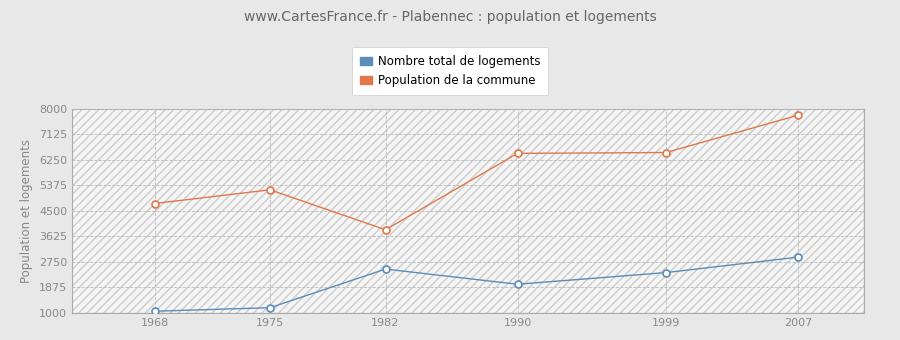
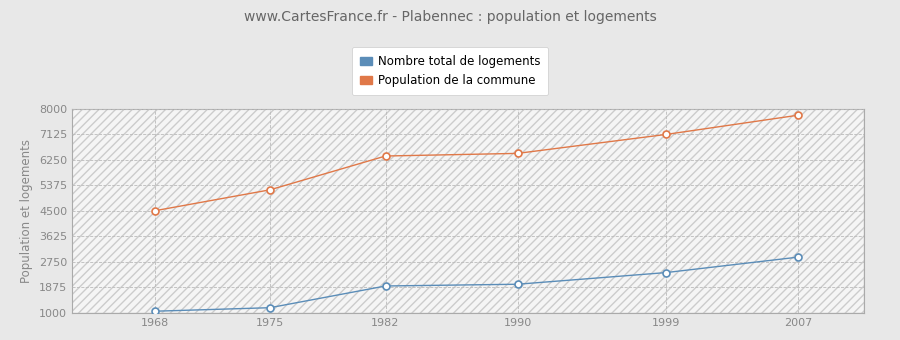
Population de la commune/1968: 4750 -> 4500
Nombre total de logements/1982: 2500 -> 1920
Population de la commune/1982: 3850 -> 6380
Population de la commune/1999: 6500 -> 7120
